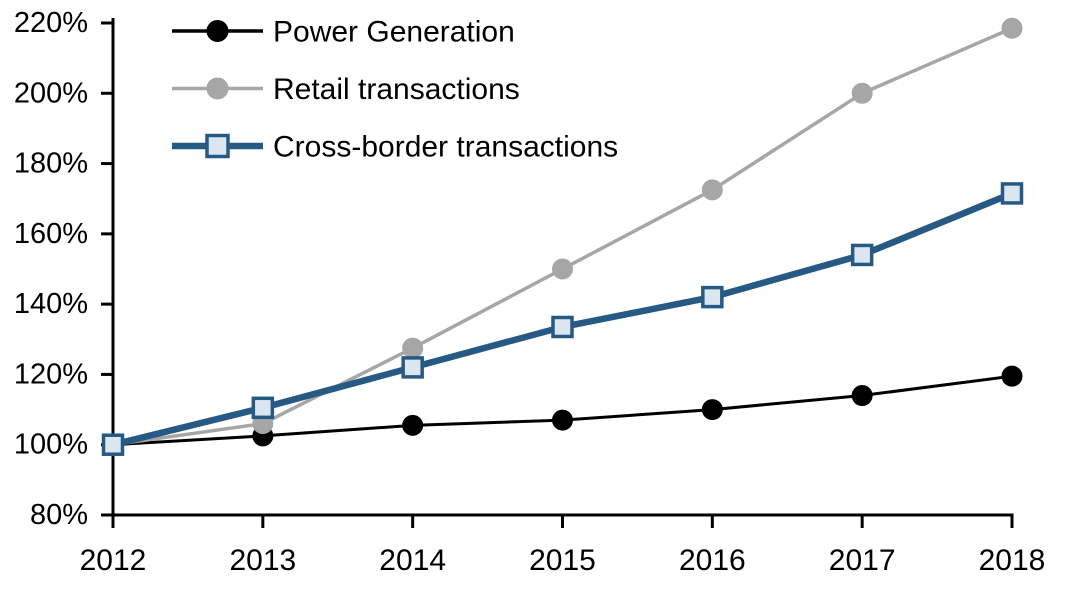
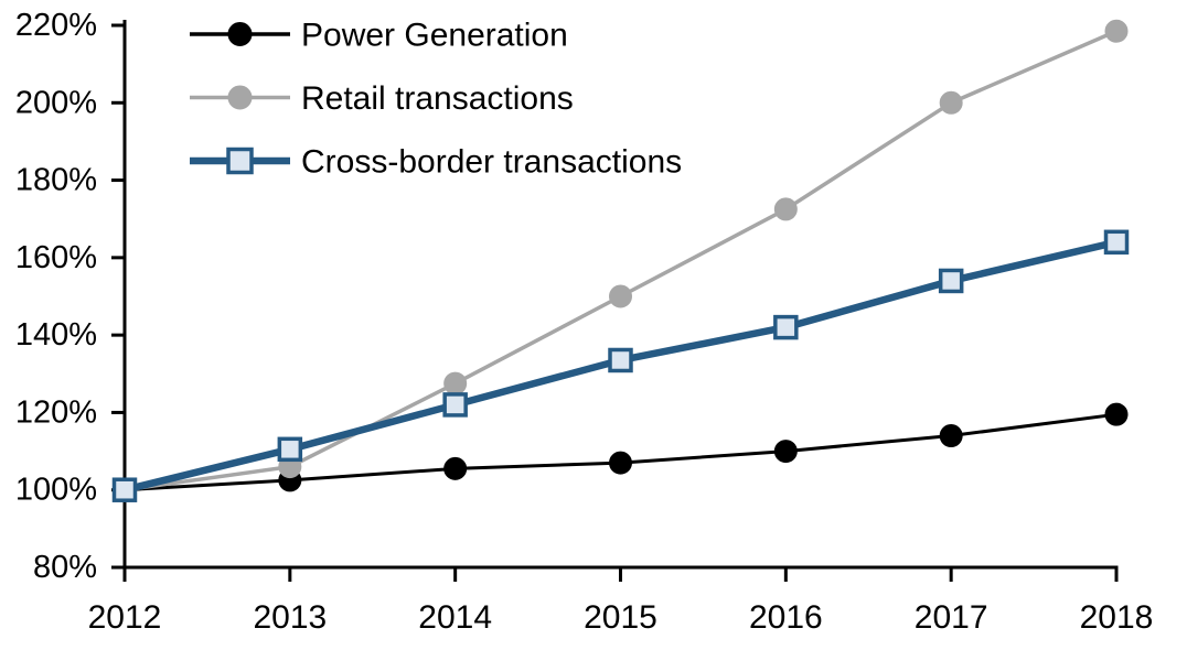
Cross-border transactions/2018: 172% -> 164%
